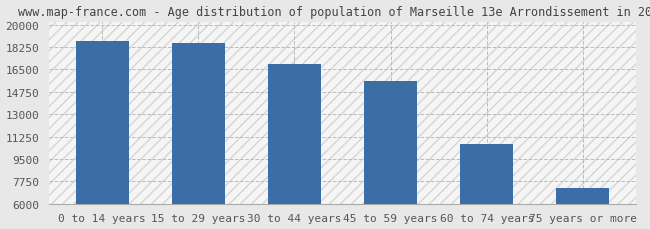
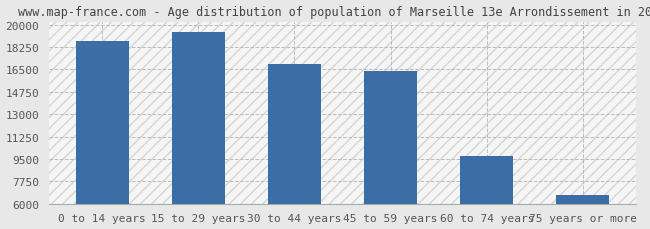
15 to 29 years: 18600 -> 19400
45 to 59 years: 15600 -> 16400
60 to 74 years: 10700 -> 9700
75 years or more: 7200 -> 6700
